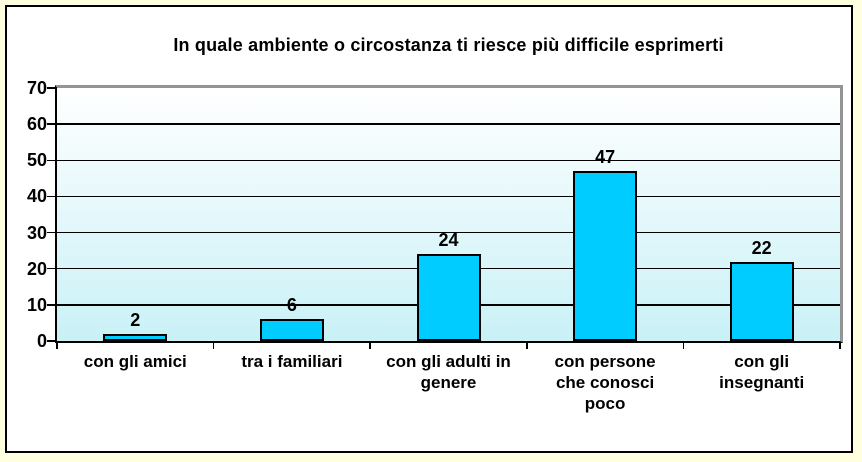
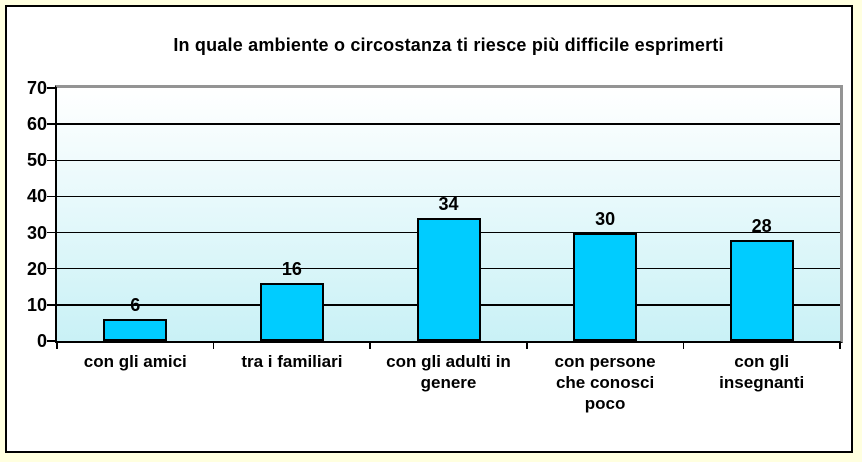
con gli amici: 2 -> 6
tra i familiari: 6 -> 16
con gli adulti in genere: 24 -> 34
con persone che conosci poco: 47 -> 30
con gli insegnanti: 22 -> 28
